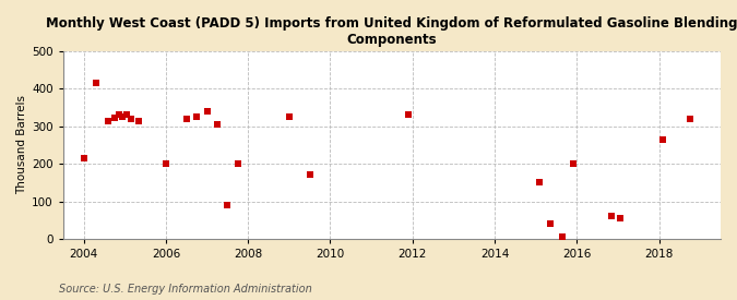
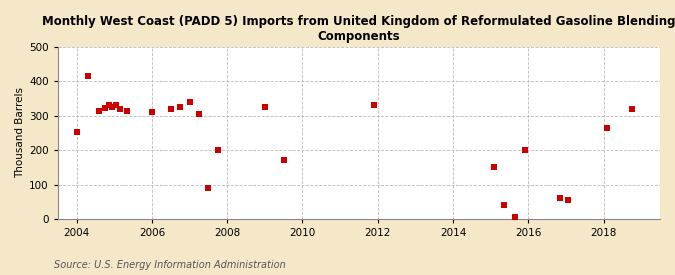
2004: 215 -> 253
2006: 200 -> 310
